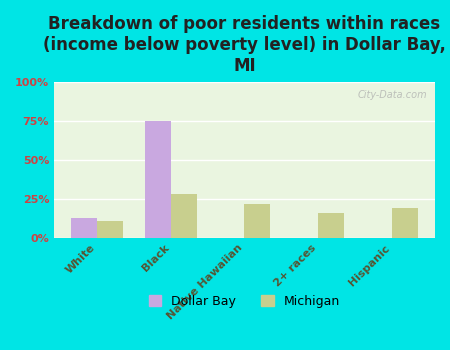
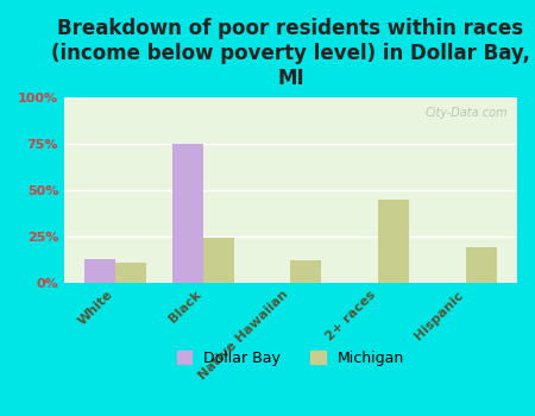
Michigan/Black: 28% -> 24%
Michigan/Native Hawaiian: 22% -> 12%
Michigan/2+ races: 16% -> 45%
